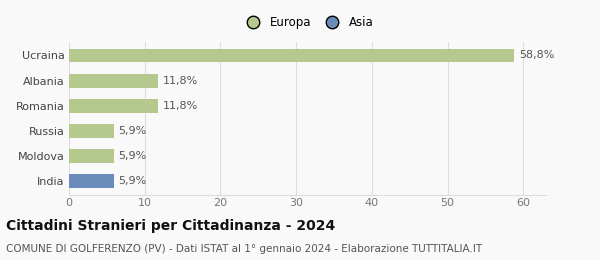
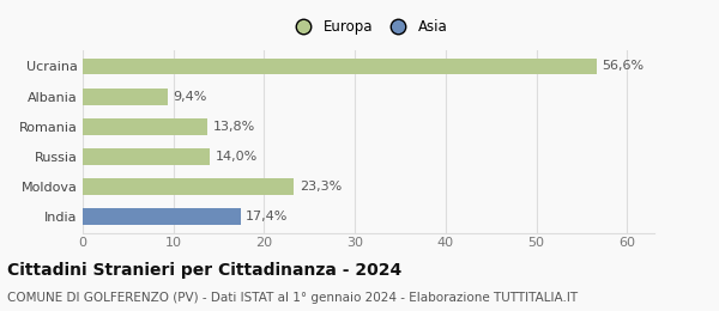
Ucraina: 58,8% -> 56,6%
Albania: 11,8% -> 9,4%
Romania: 11,8% -> 13,8%
Russia: 5,9% -> 14,0%
Moldova: 5,9% -> 23,3%
India: 5,9% -> 17,4%
